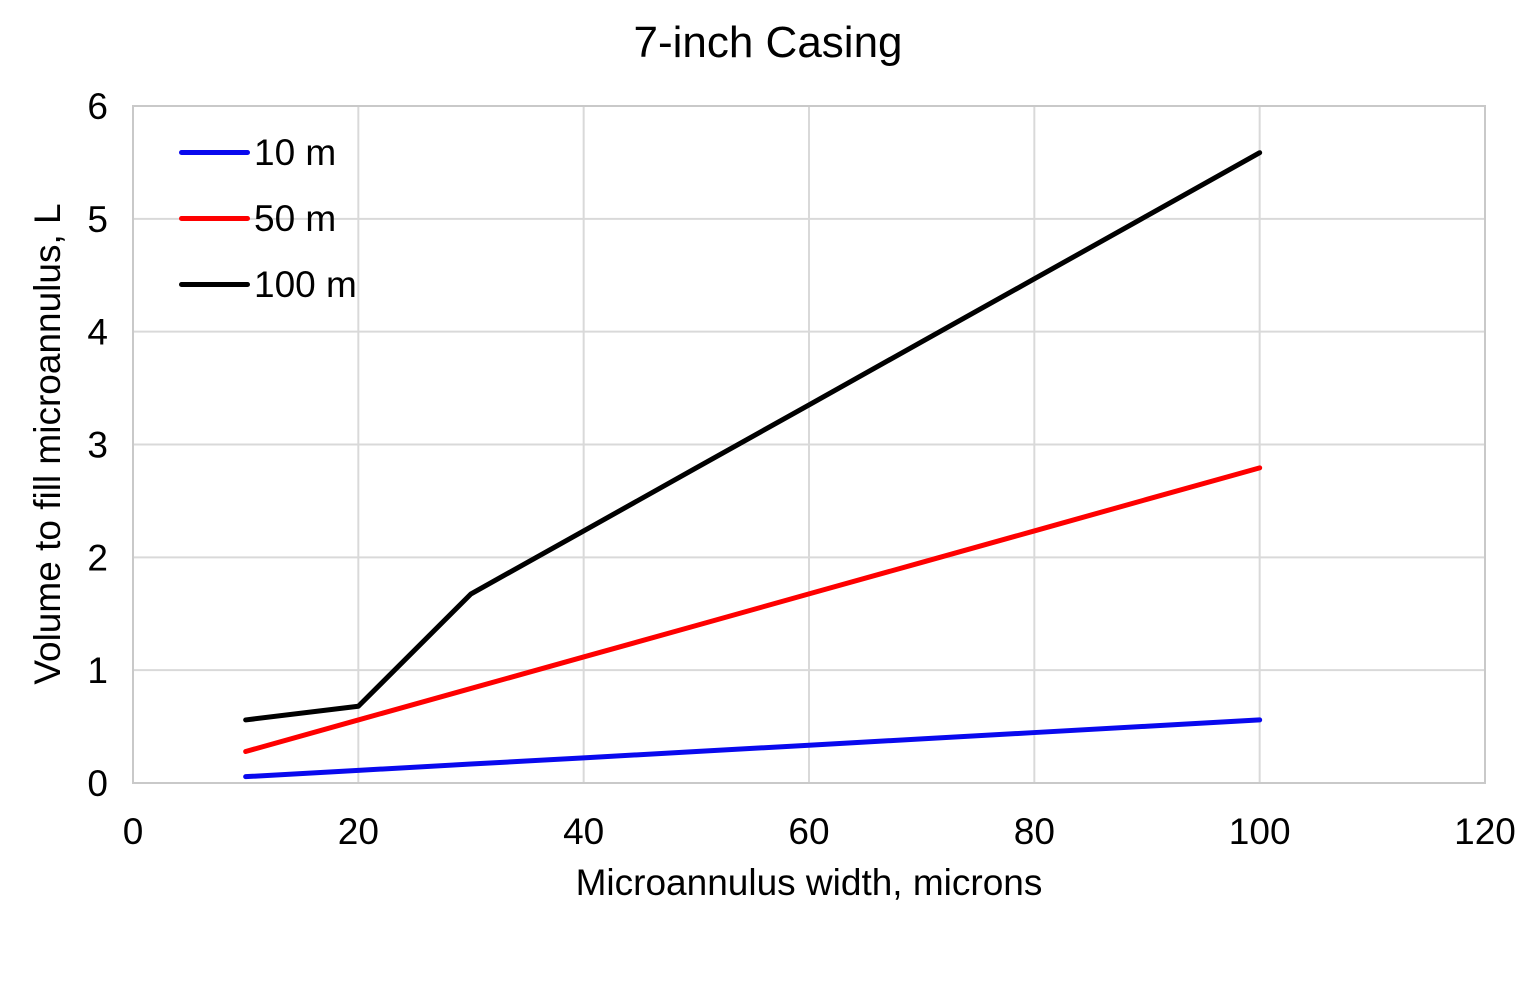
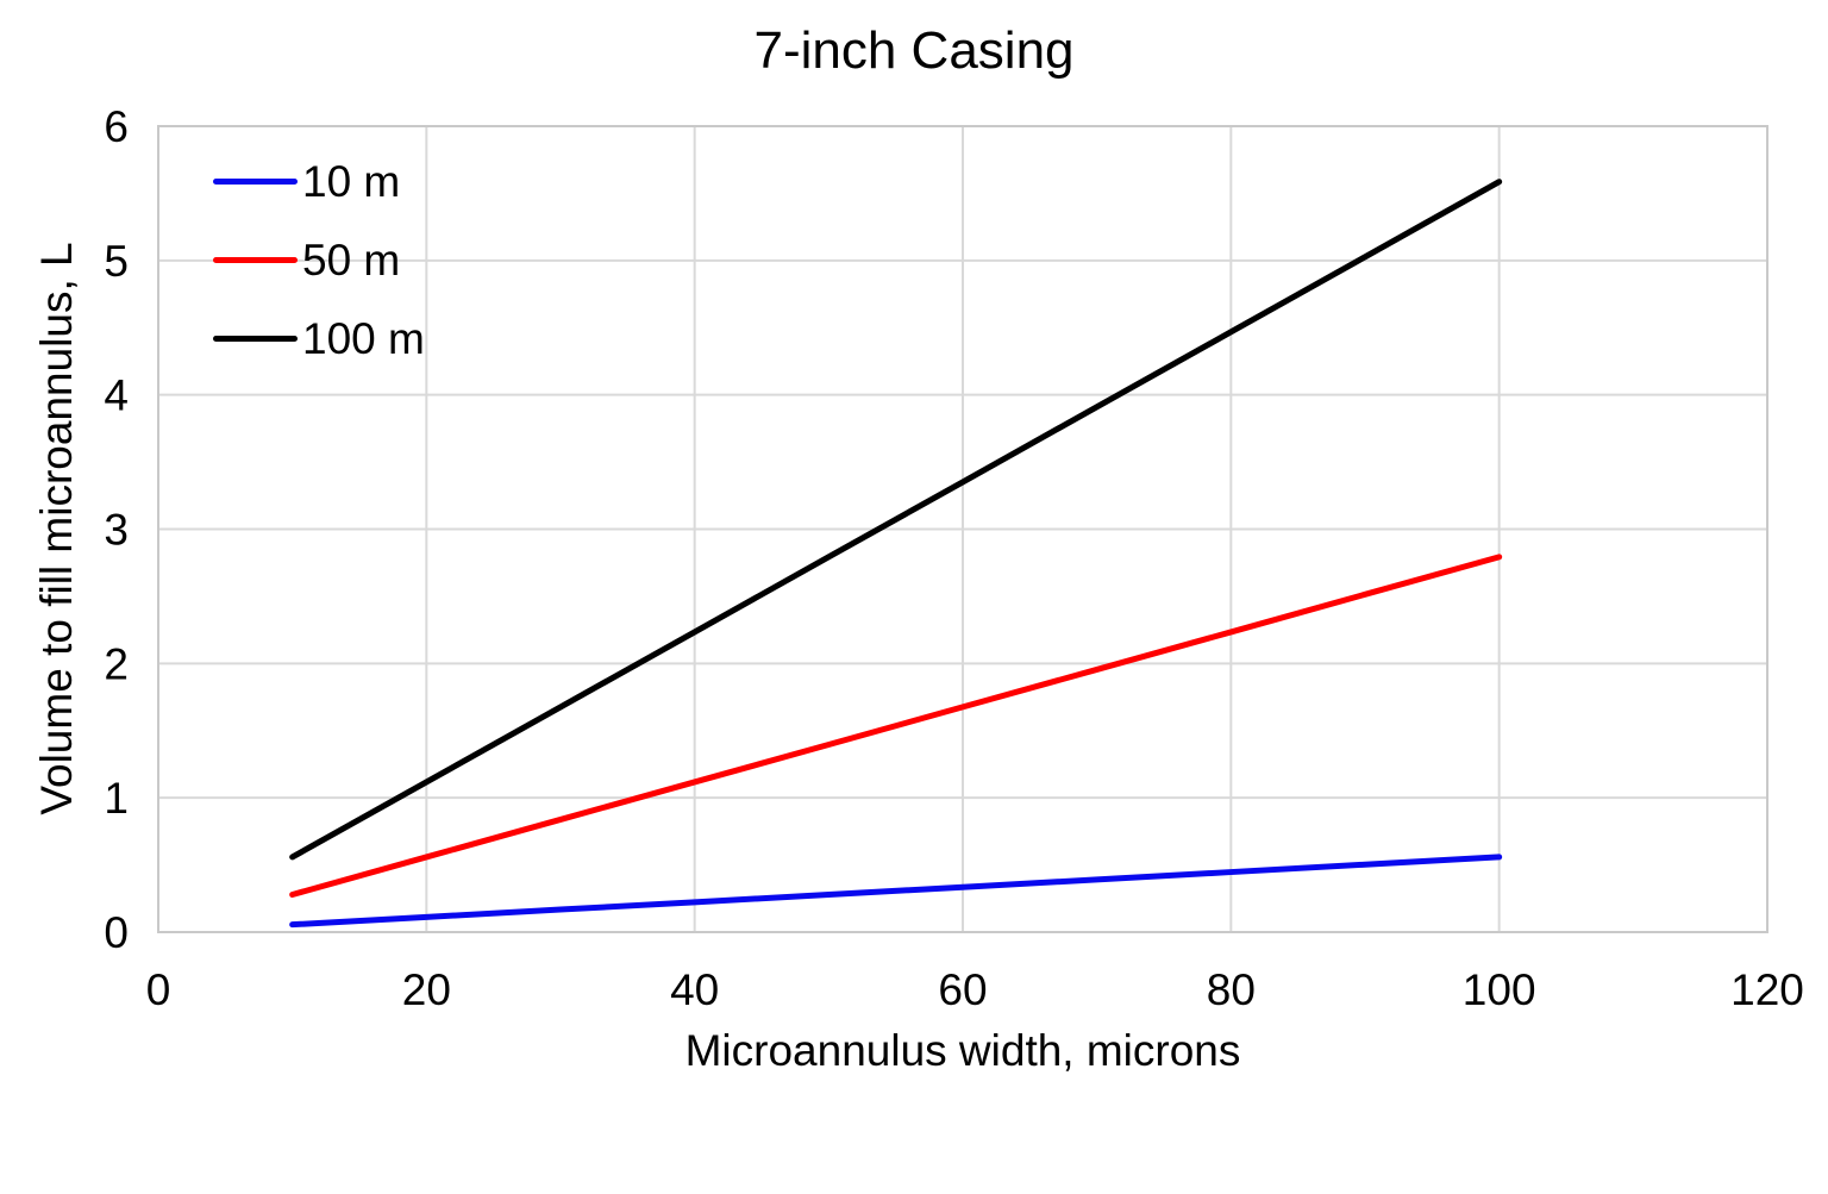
100 m/20: 0.68 -> 1.12
